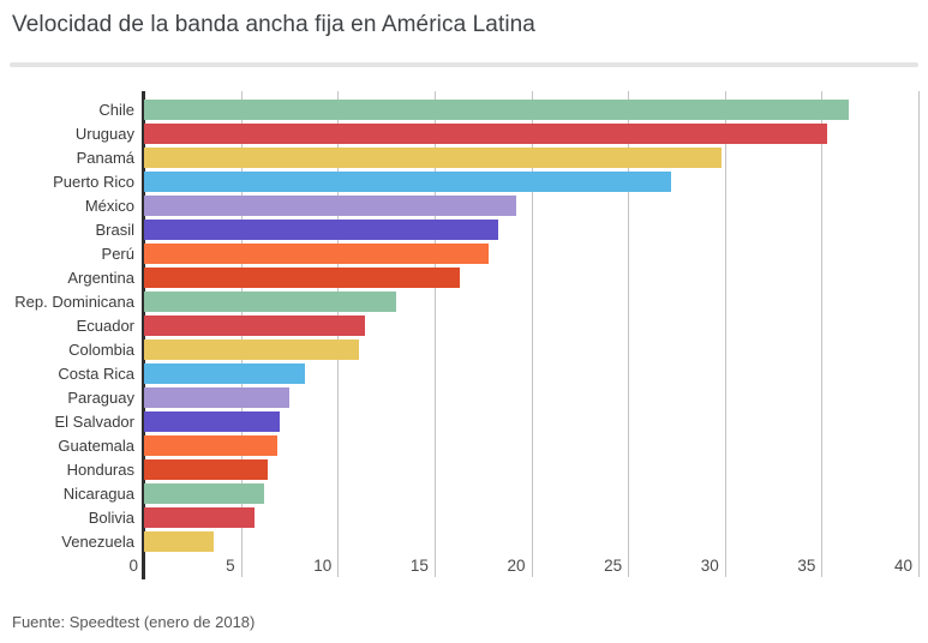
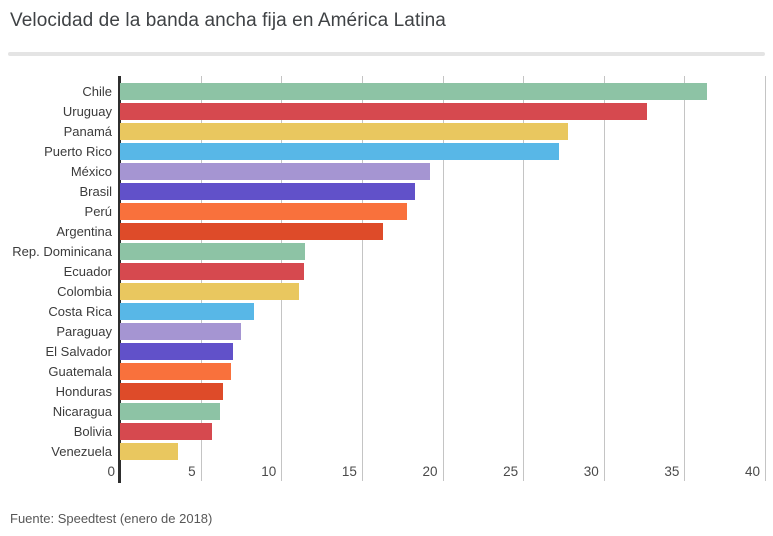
Uruguay: 35.3 -> 32.7
Panamá: 29.8 -> 27.8
Rep. Dominicana: 13.0 -> 11.5
